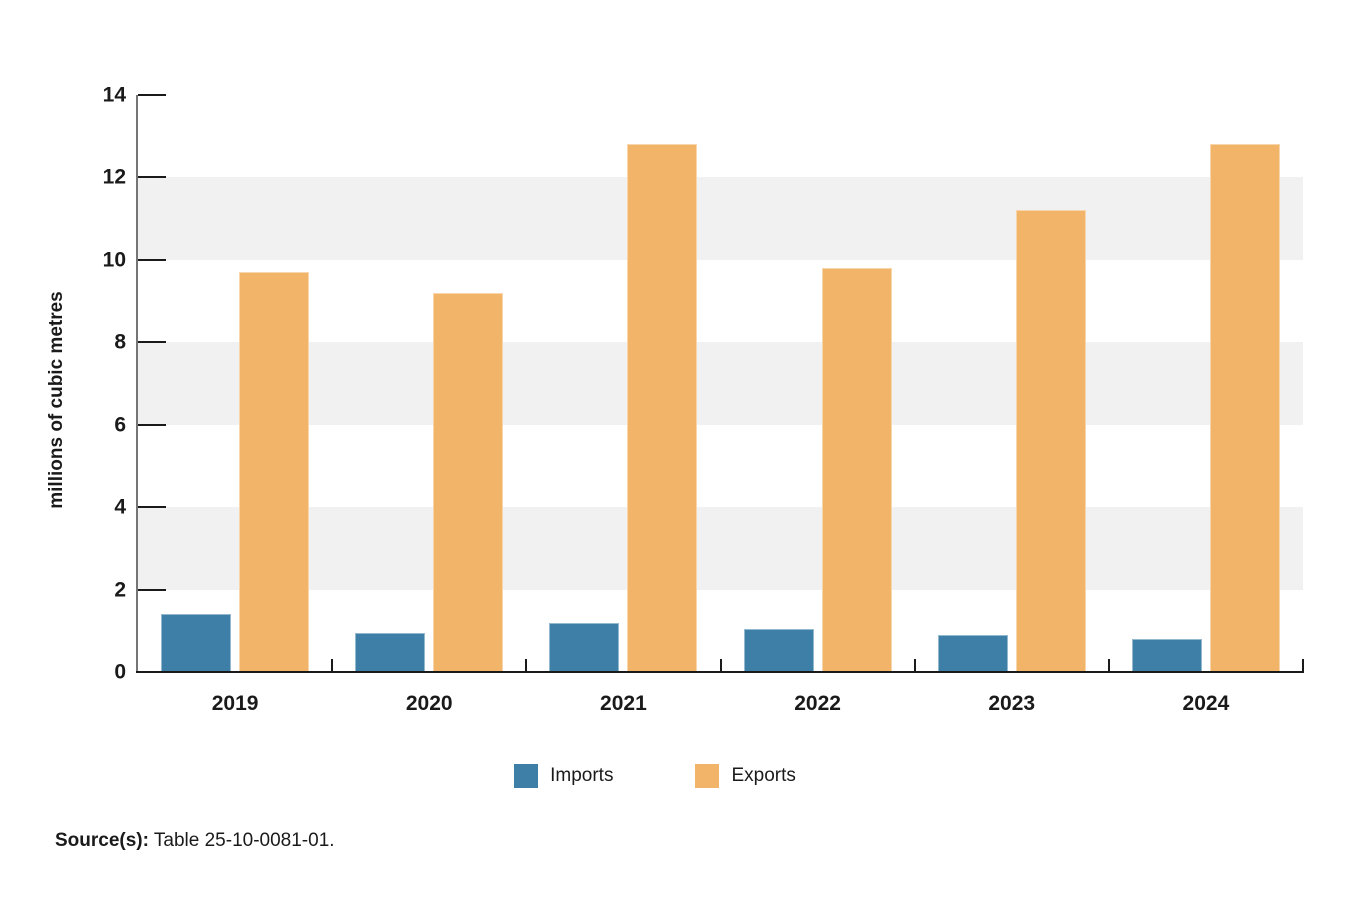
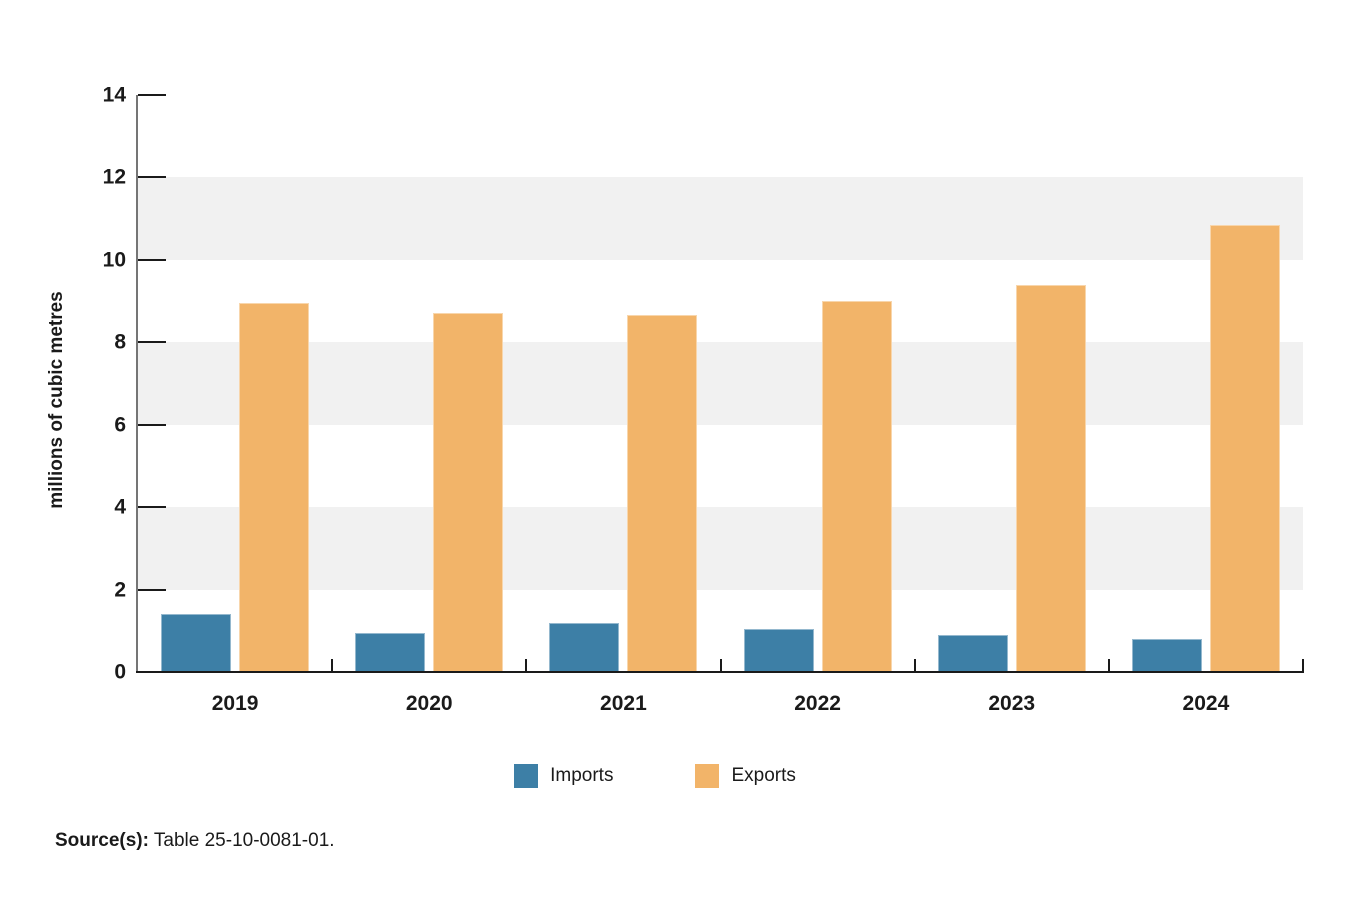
Exports/2019: 9.7 -> 8.9
Exports/2020: 9.2 -> 8.7
Exports/2021: 12.8 -> 8.7
Exports/2022: 9.8 -> 9.0
Exports/2023: 11.2 -> 9.4
Exports/2024: 12.8 -> 10.8
